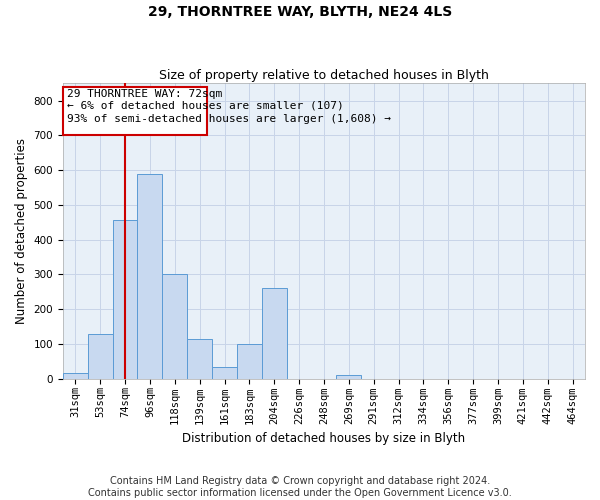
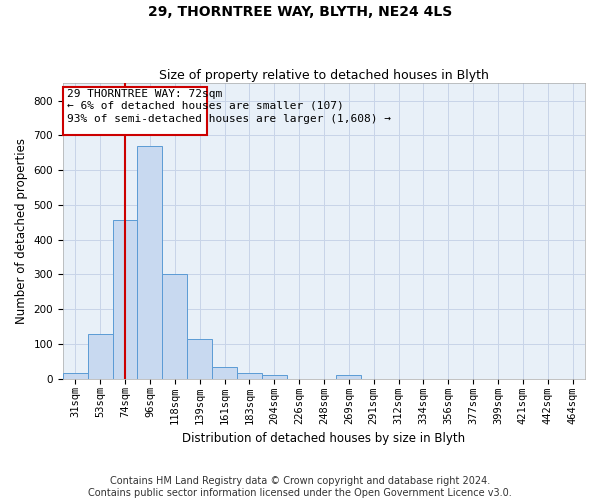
96sqm: 590 -> 670
183sqm: 100 -> 15
204sqm: 260 -> 10
